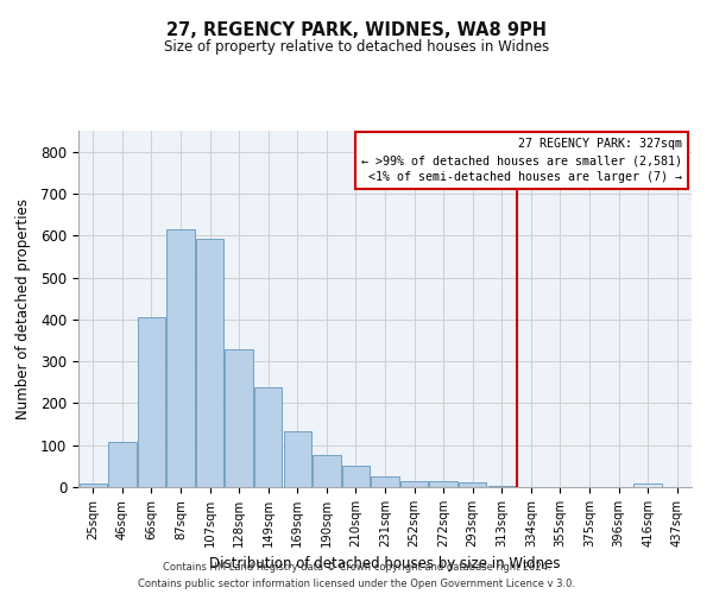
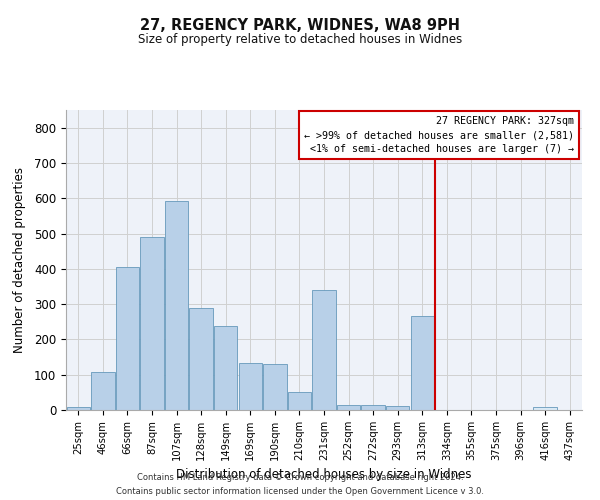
87sqm: 614 -> 490
128sqm: 330 -> 290
190sqm: 77 -> 130
231sqm: 25 -> 340
313sqm: 2 -> 265
